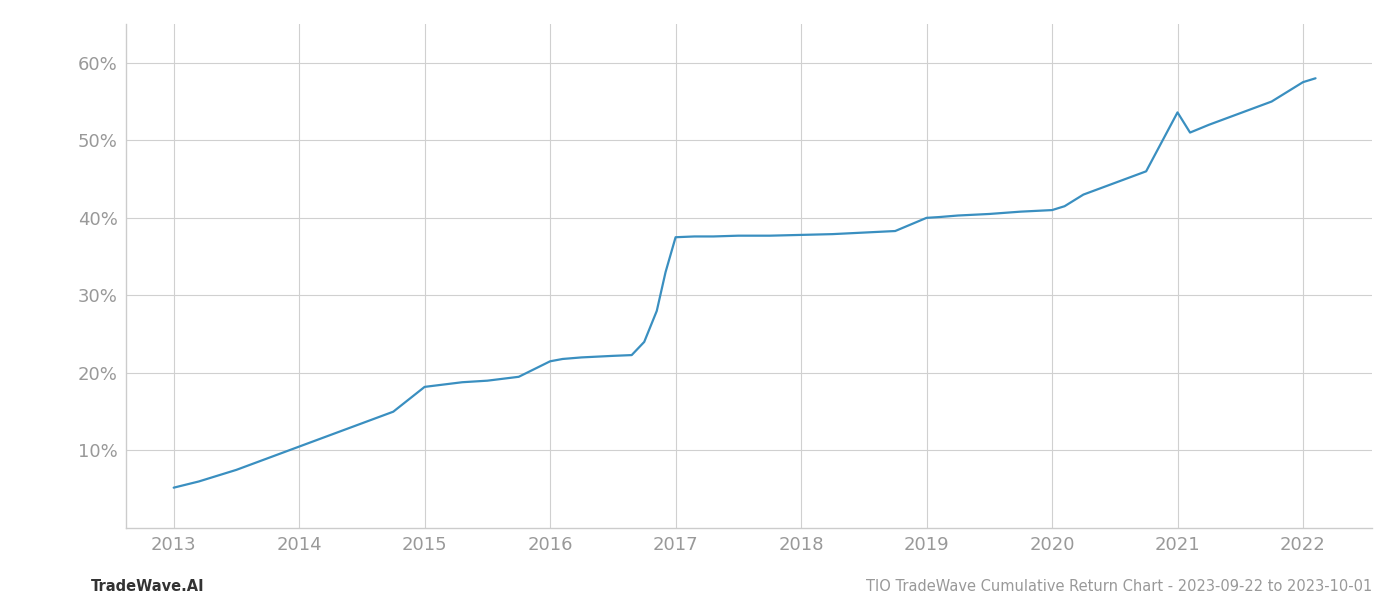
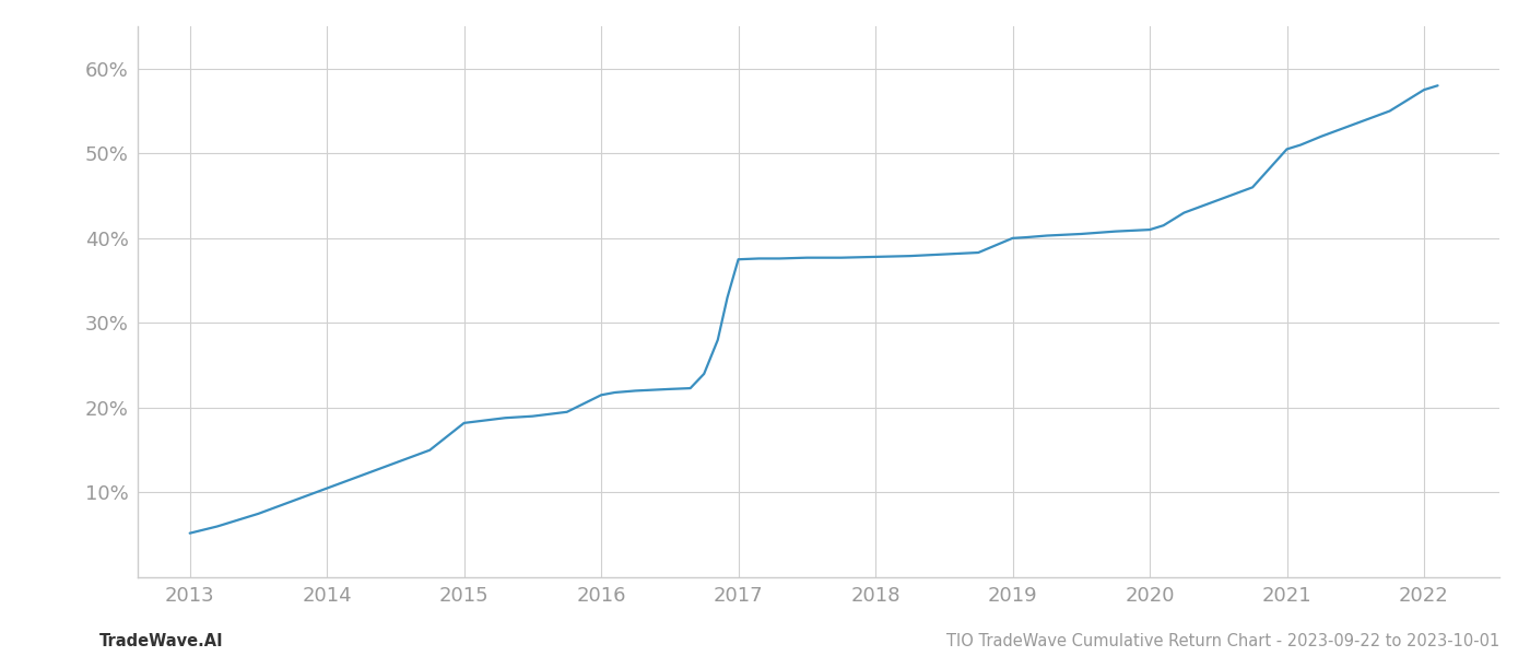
2021: 53.6% -> 50.5%
